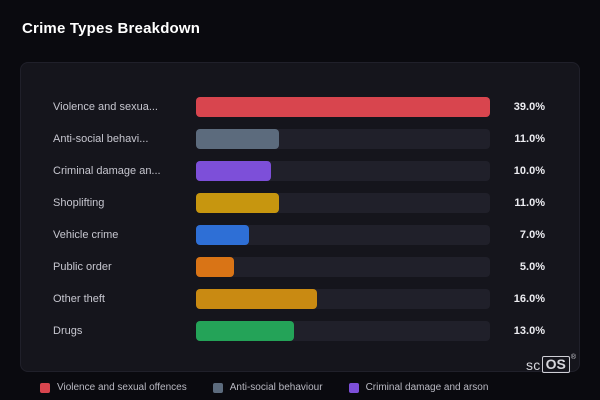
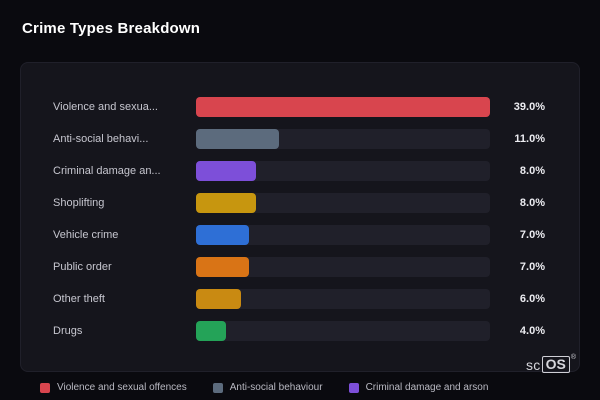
Criminal damage an...: 10.0% -> 8.0%
Shoplifting: 11.0% -> 8.0%
Public order: 5.0% -> 7.0%
Other theft: 16.0% -> 6.0%
Drugs: 13.0% -> 4.0%
